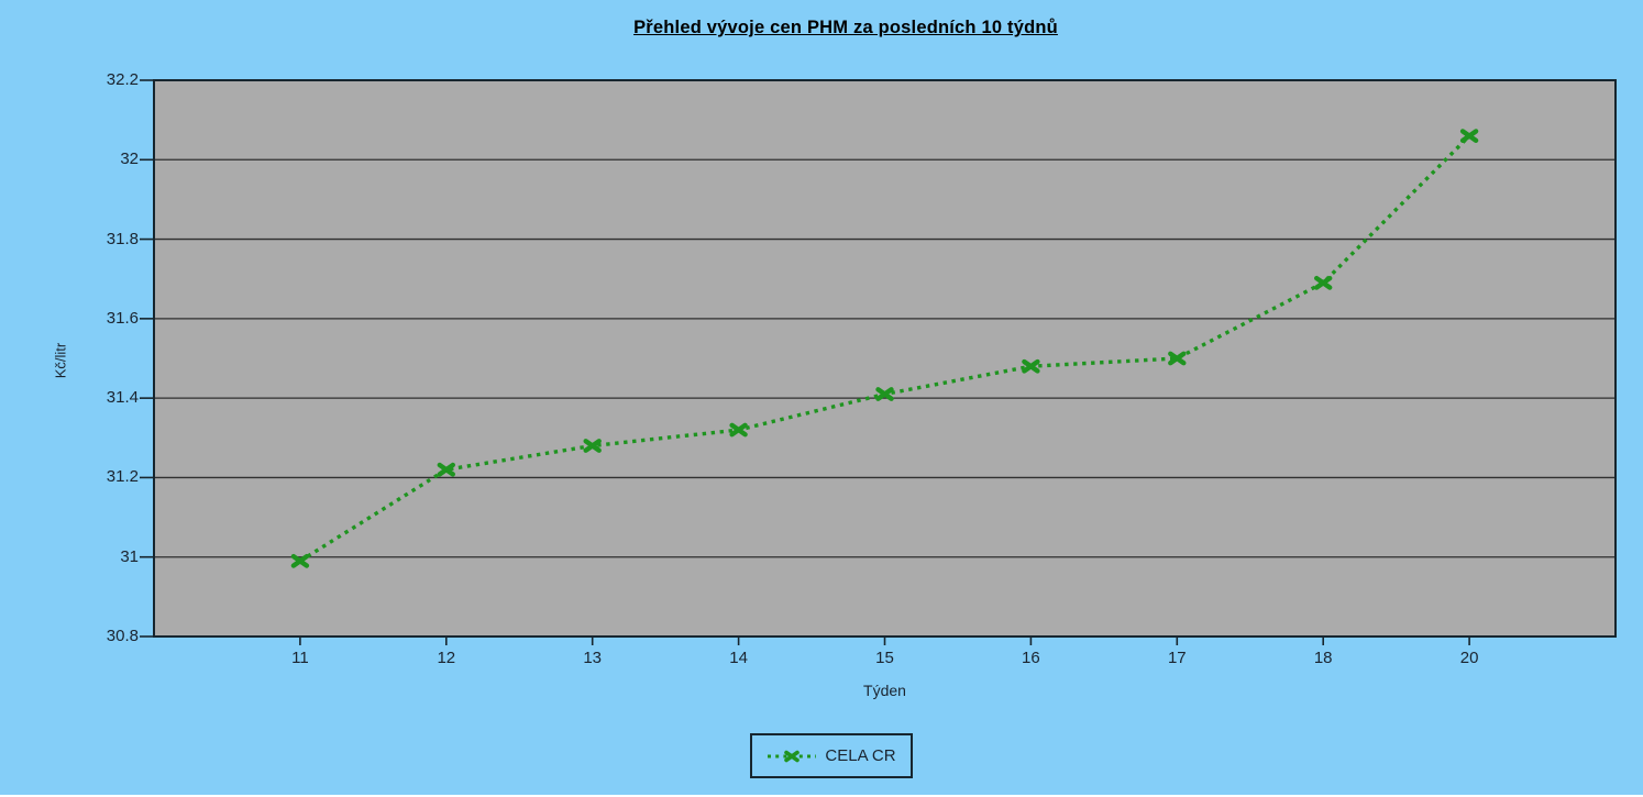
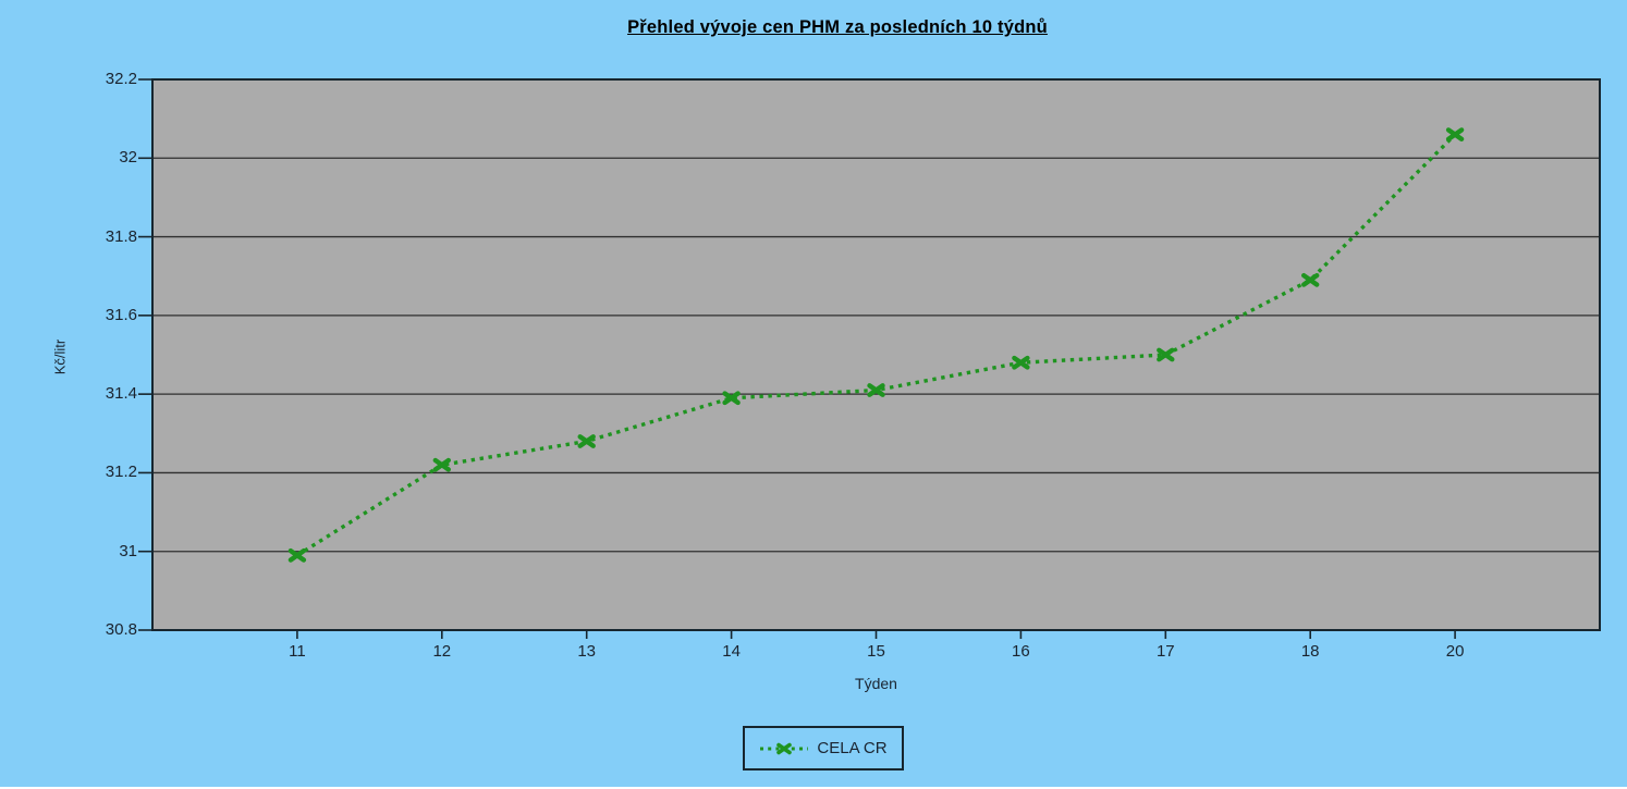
14: 31.32 -> 31.39
